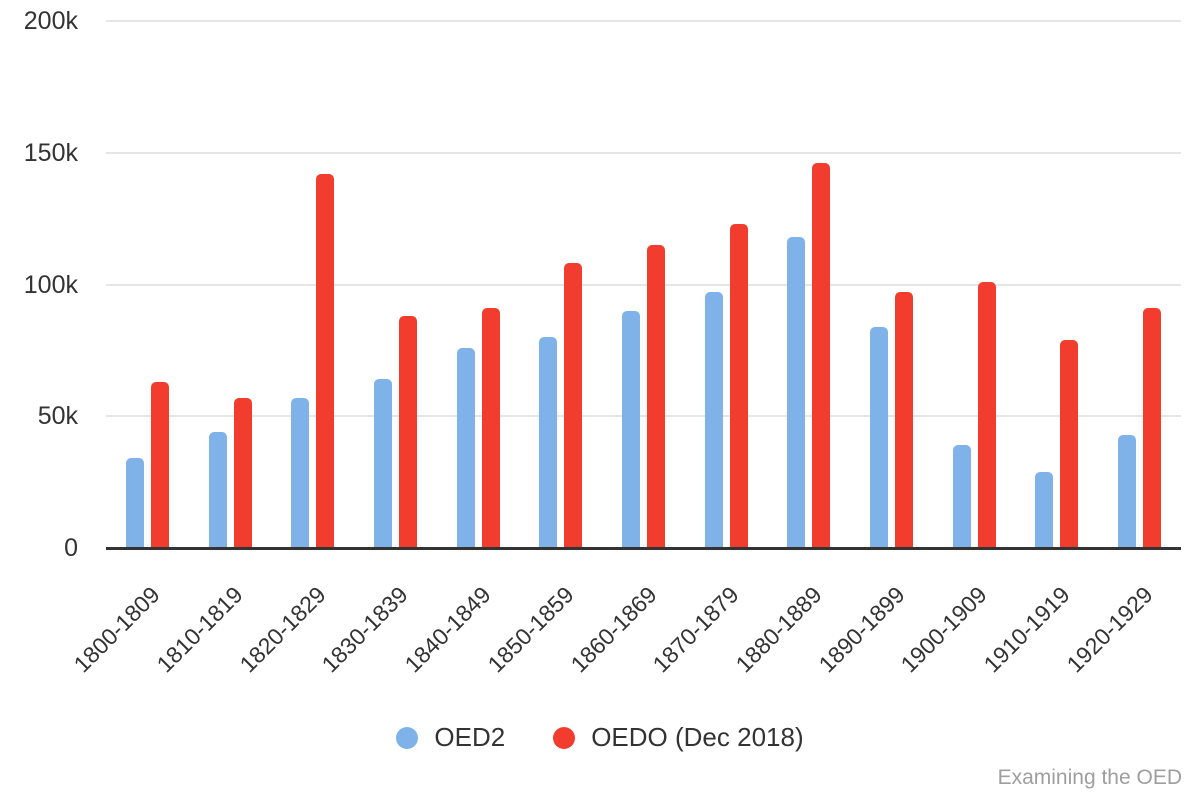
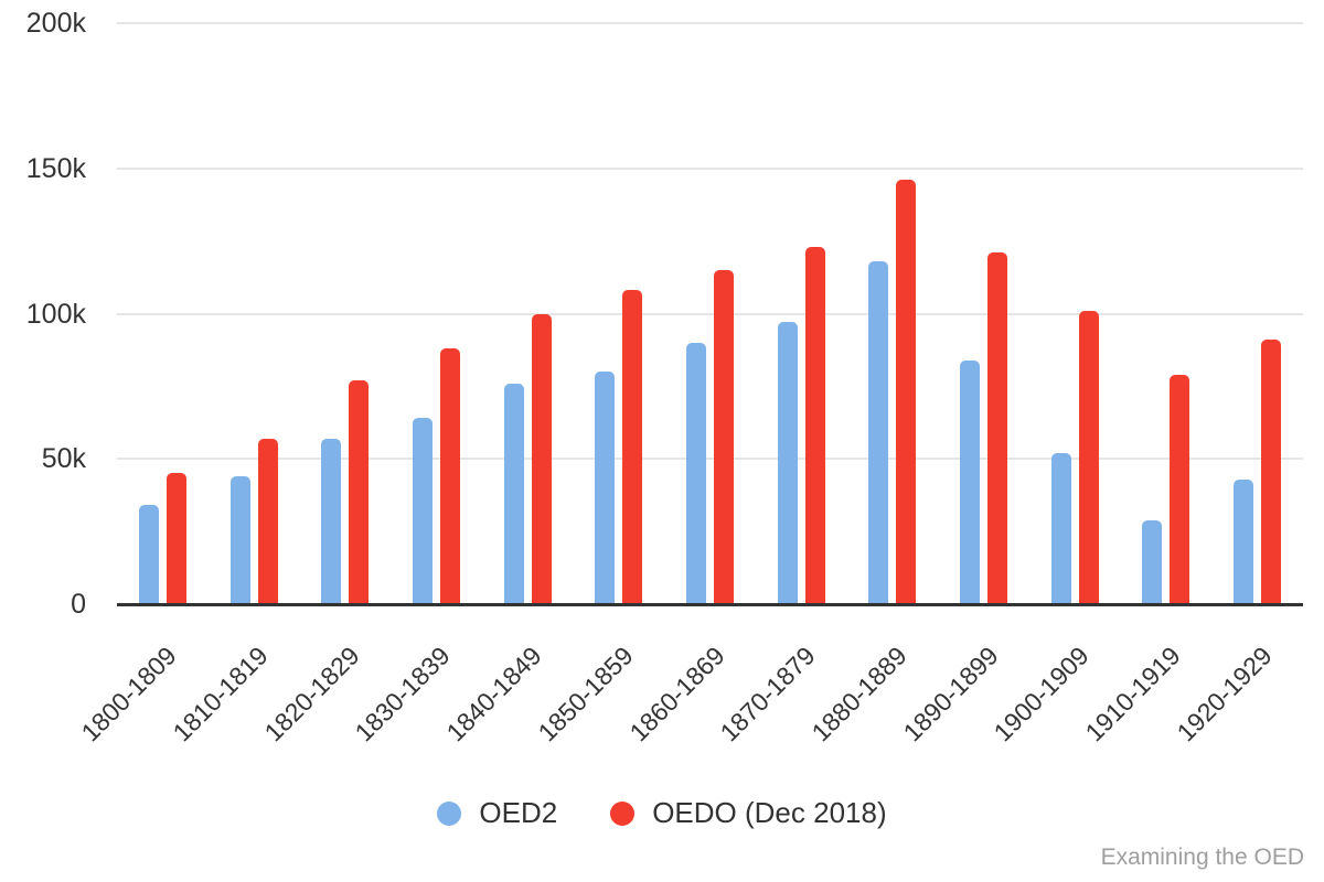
OEDO (Dec 2018)/1800-1809: 63k -> 45k
OEDO (Dec 2018)/1820-1829: 142k -> 77k
OEDO (Dec 2018)/1840-1849: 91k -> 100k
OEDO (Dec 2018)/1890-1899: 97k -> 121k
OED2/1900-1909: 39k -> 52k
